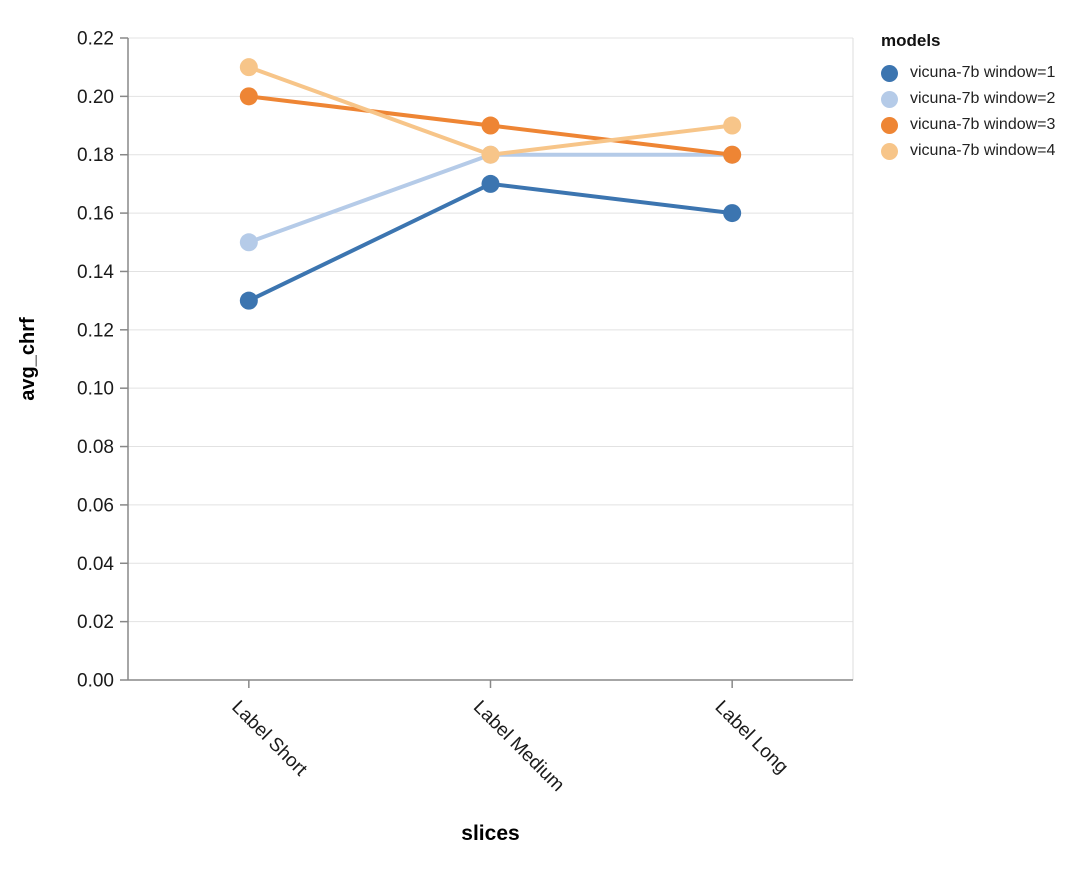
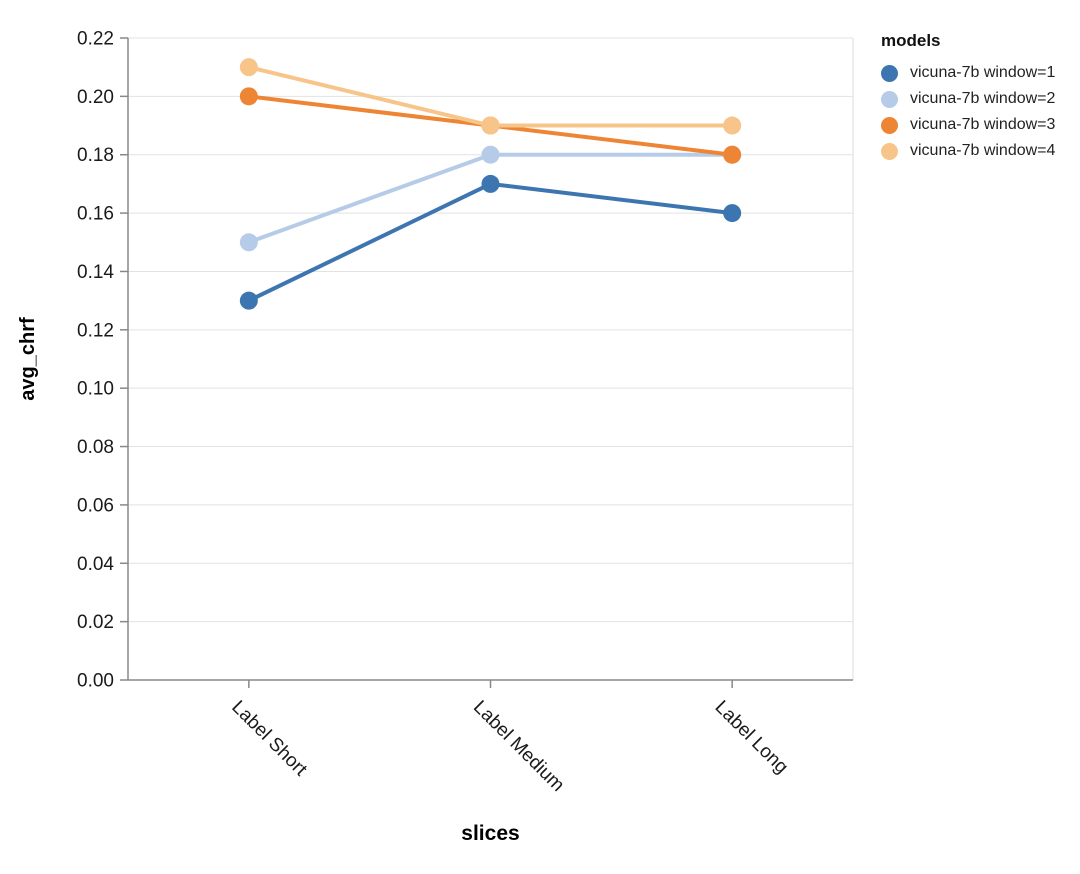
vicuna-7b window=4/Label Medium: 0.18 -> 0.19
